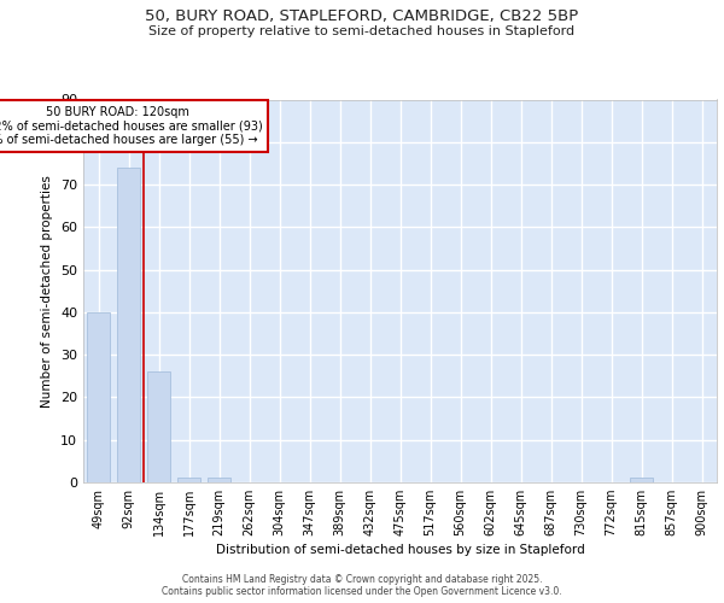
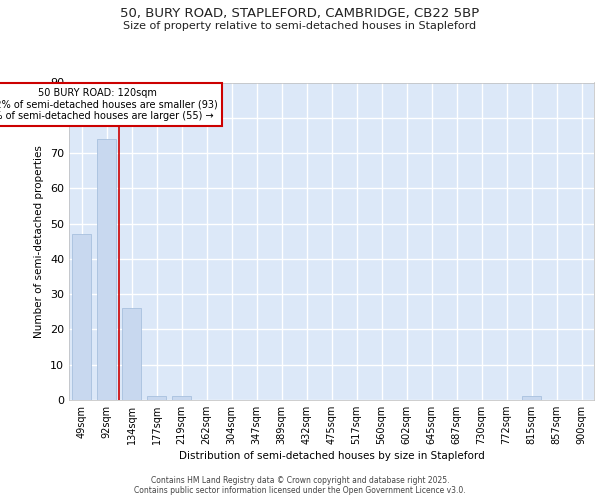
49sqm: 40 -> 47
